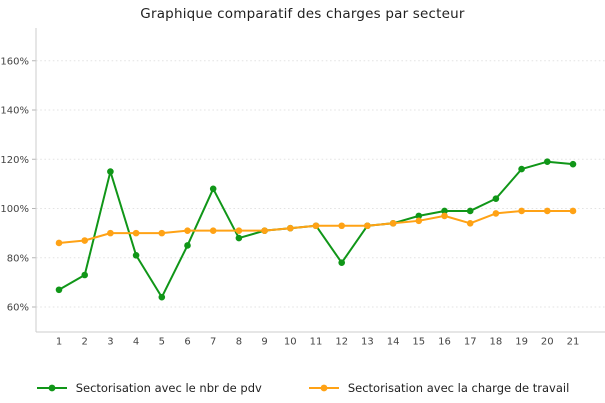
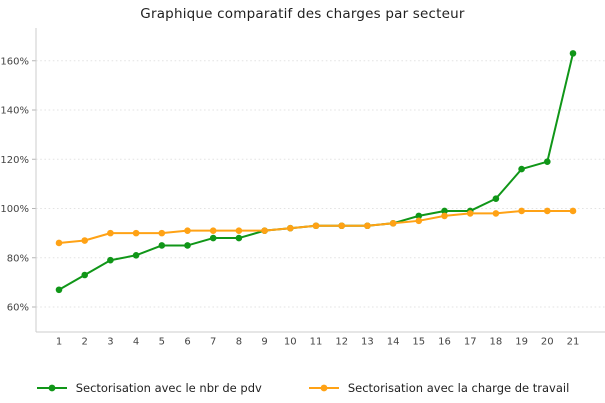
Sectorisation avec le nbr de pdv/3: 115% -> 79%
Sectorisation avec le nbr de pdv/5: 64% -> 85%
Sectorisation avec le nbr de pdv/7: 108% -> 88%
Sectorisation avec le nbr de pdv/12: 78% -> 93%
Sectorisation avec la charge de travail/17: 94% -> 98%
Sectorisation avec le nbr de pdv/21: 118% -> 163%
